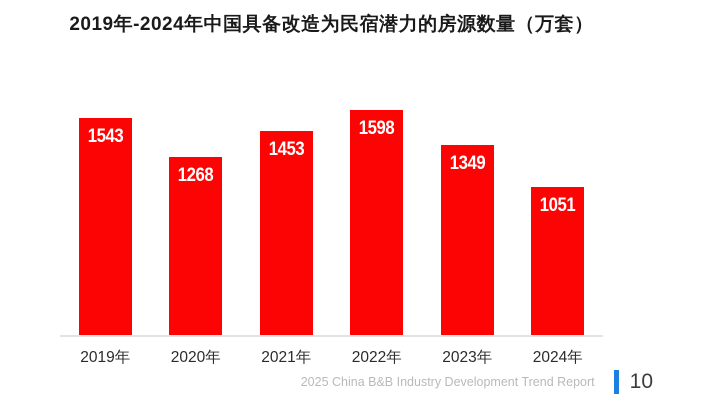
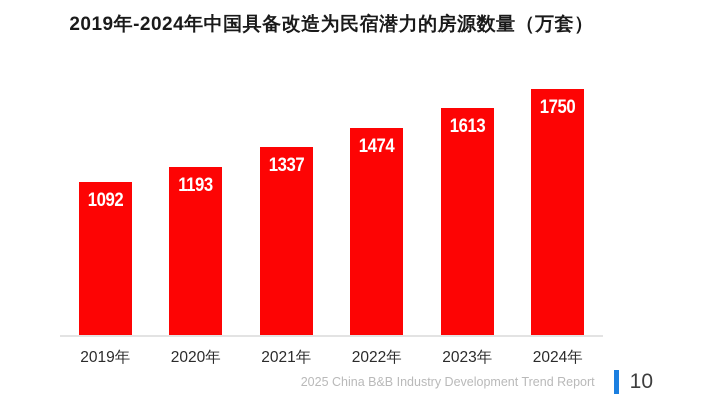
2019年: 1543 -> 1092
2020年: 1268 -> 1193
2021年: 1453 -> 1337
2022年: 1598 -> 1474
2023年: 1349 -> 1613
2024年: 1051 -> 1750
